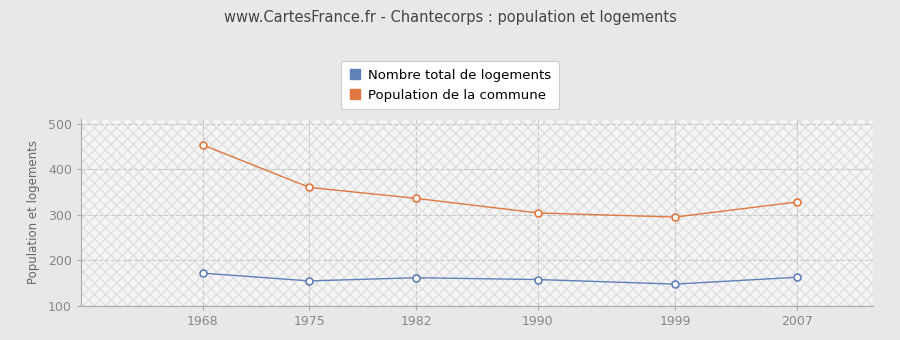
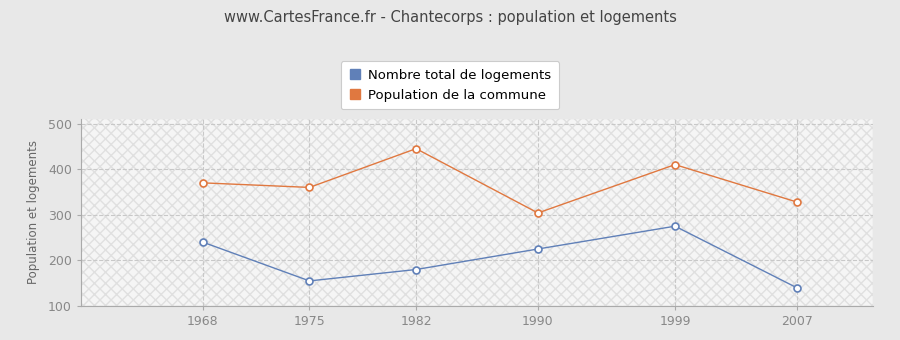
Nombre total de logements/1968: 172 -> 240
Population de la commune/1968: 453 -> 370
Nombre total de logements/1982: 162 -> 180
Population de la commune/1982: 336 -> 445
Nombre total de logements/1990: 158 -> 225
Nombre total de logements/1999: 148 -> 275
Population de la commune/1999: 295 -> 410
Nombre total de logements/2007: 163 -> 140
